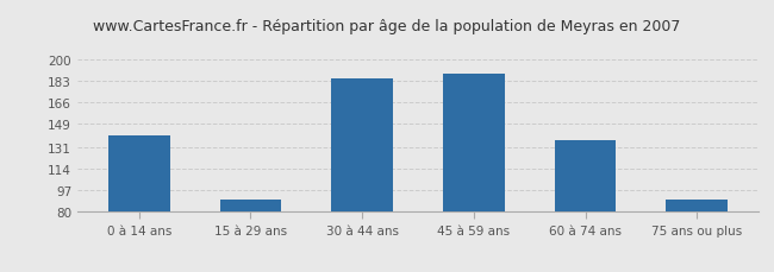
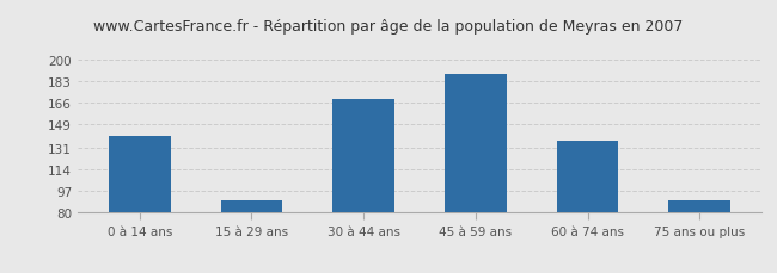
30 à 44 ans: 185 -> 169
